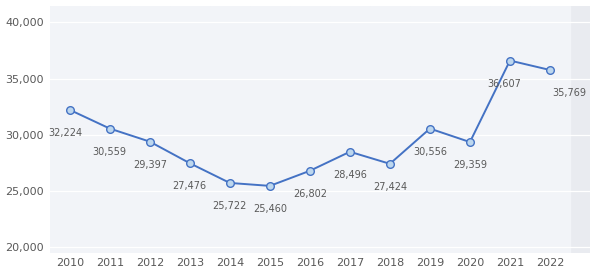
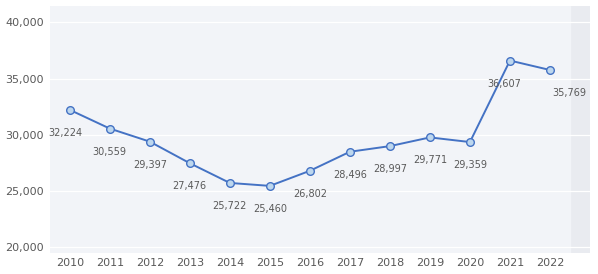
2018: 27,424 -> 28,997
2019: 30,556 -> 29,771
